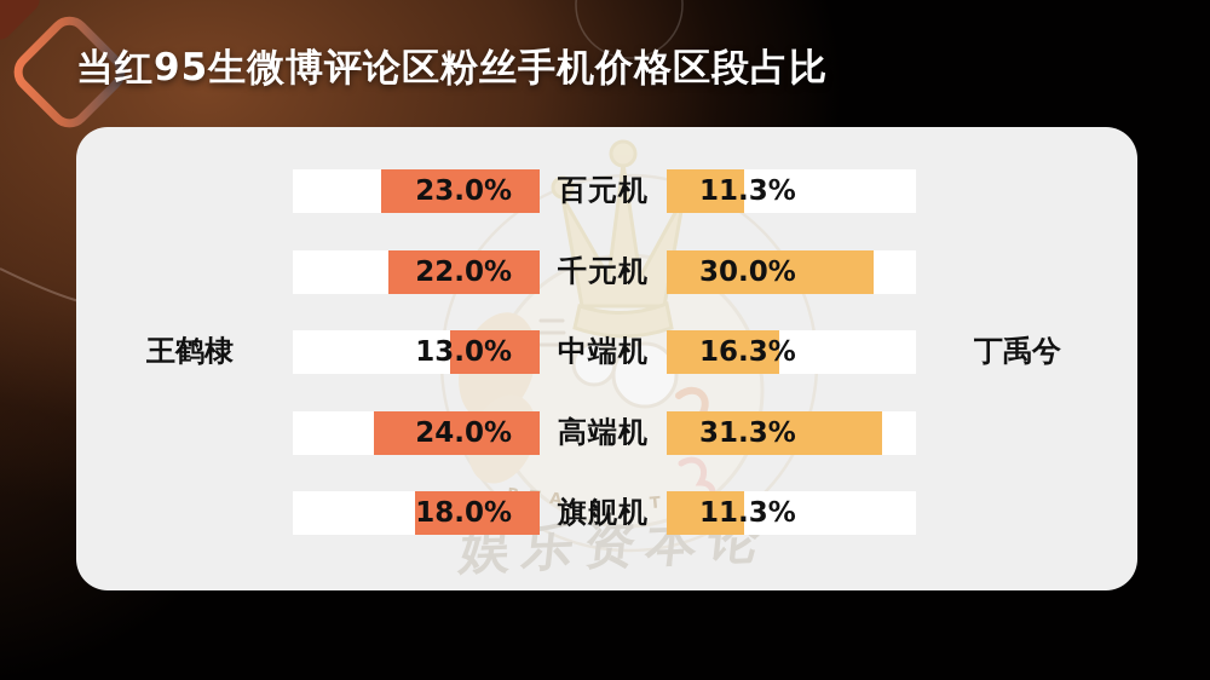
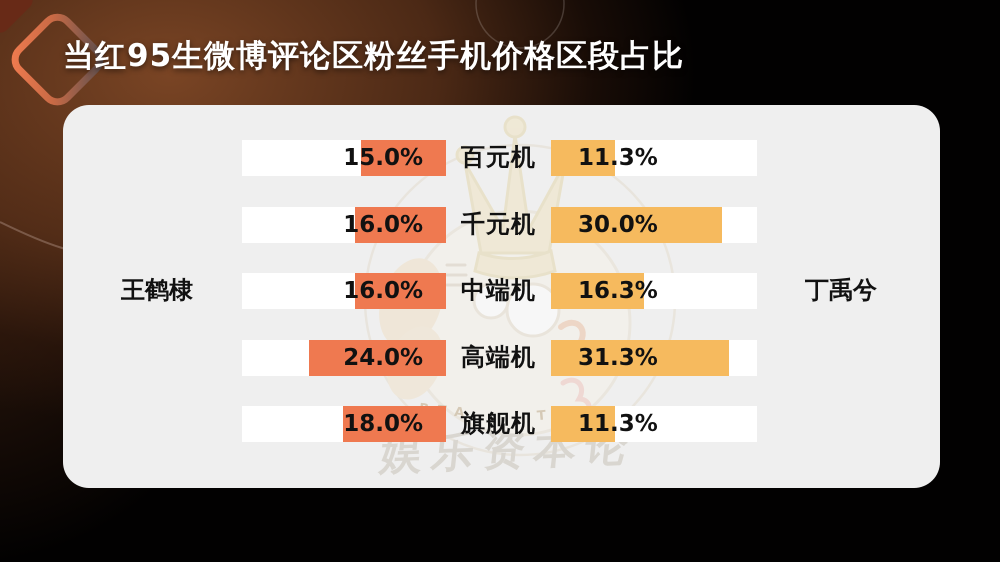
王鹤棣/百元机: 23.0% -> 15.0%
王鹤棣/千元机: 22.0% -> 16.0%
王鹤棣/中端机: 13.0% -> 16.0%
